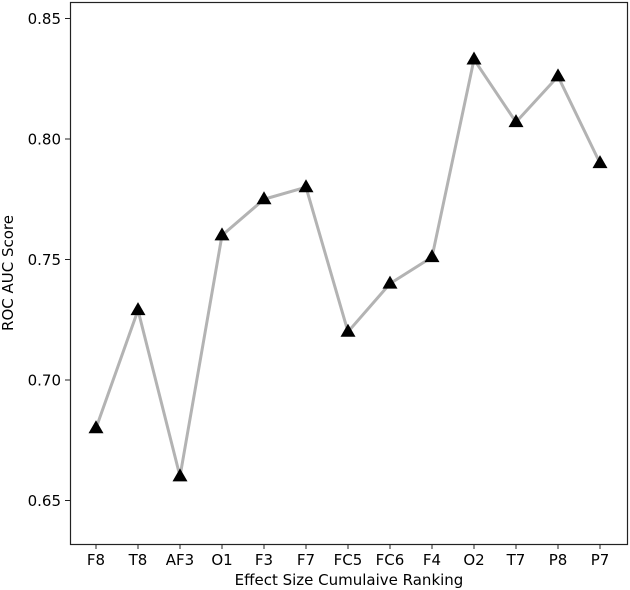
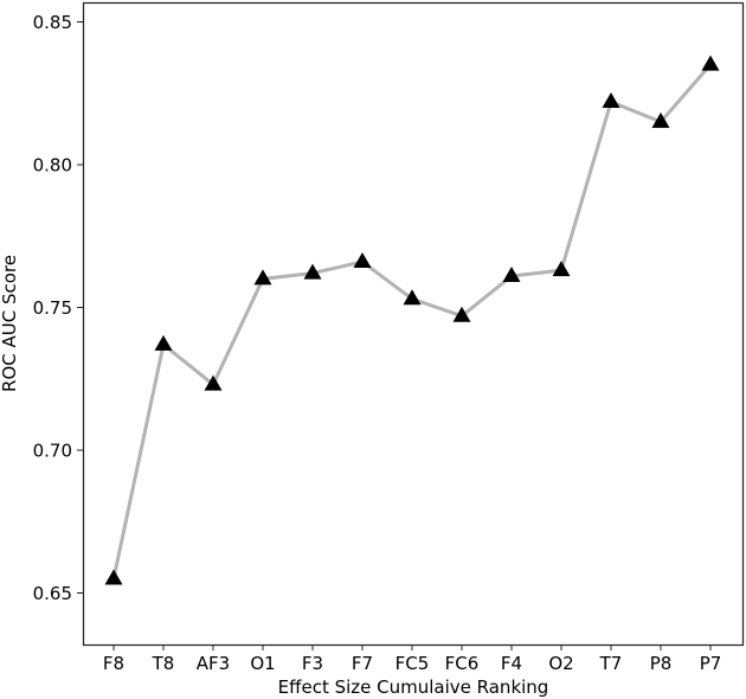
F8: 0.680 -> 0.655
T8: 0.729 -> 0.737
AF3: 0.660 -> 0.723
F3: 0.775 -> 0.762
F7: 0.780 -> 0.766
FC5: 0.720 -> 0.753
FC6: 0.740 -> 0.747
F4: 0.751 -> 0.761
O2: 0.833 -> 0.763
T7: 0.807 -> 0.822
P8: 0.826 -> 0.815
P7: 0.790 -> 0.835
